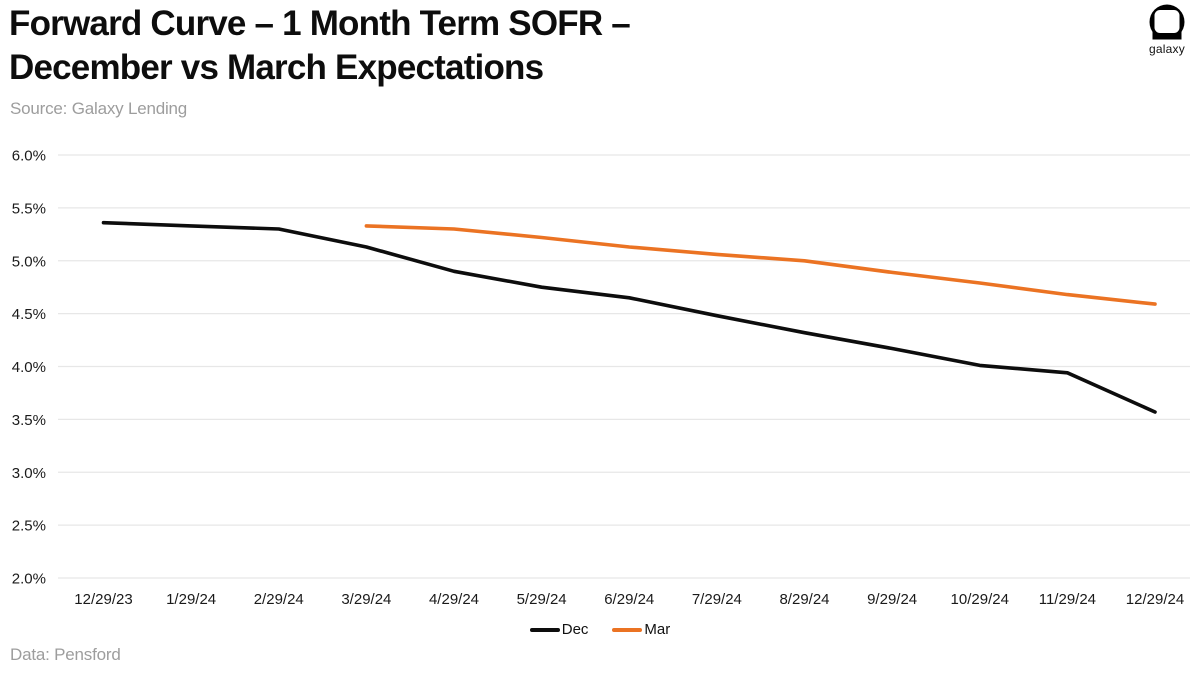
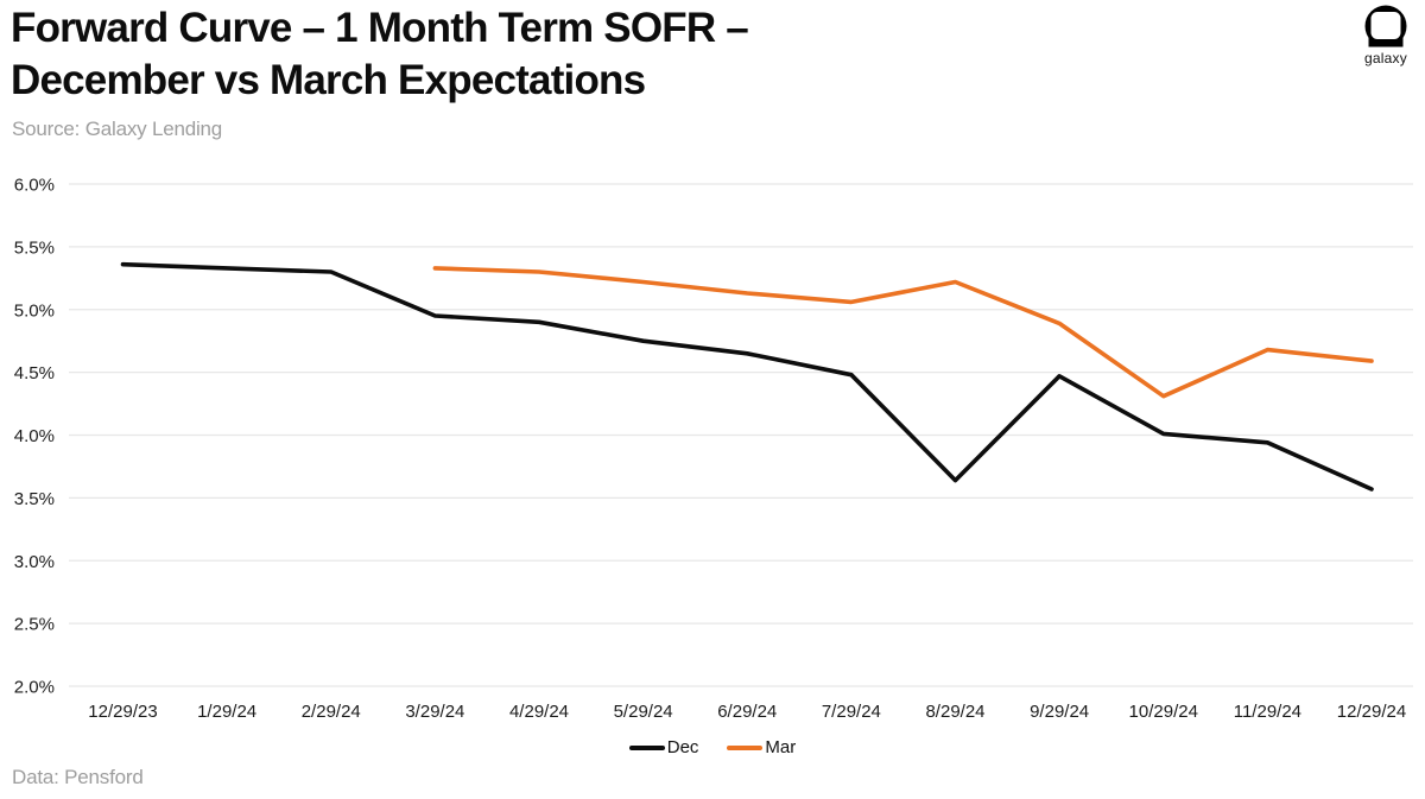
Dec/3/29/24: 5.13% -> 4.95%
Dec/8/29/24: 4.32% -> 3.64%
Mar/8/29/24: 5.00% -> 5.22%
Dec/9/29/24: 4.17% -> 4.47%
Mar/10/29/24: 4.79% -> 4.31%
